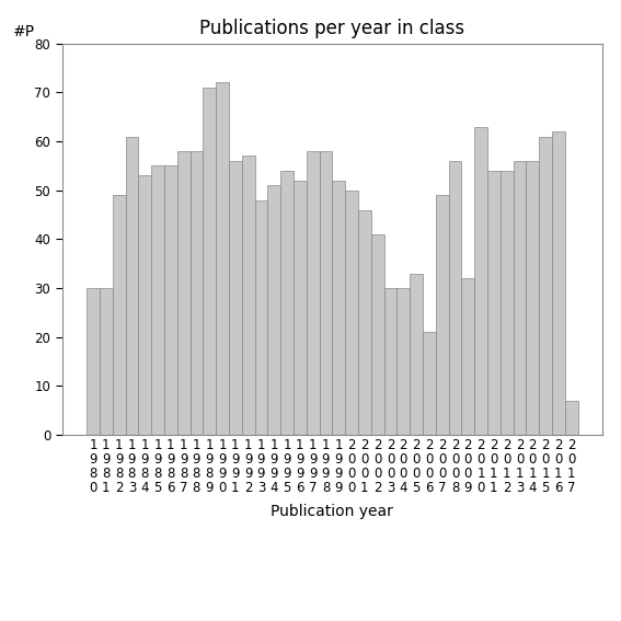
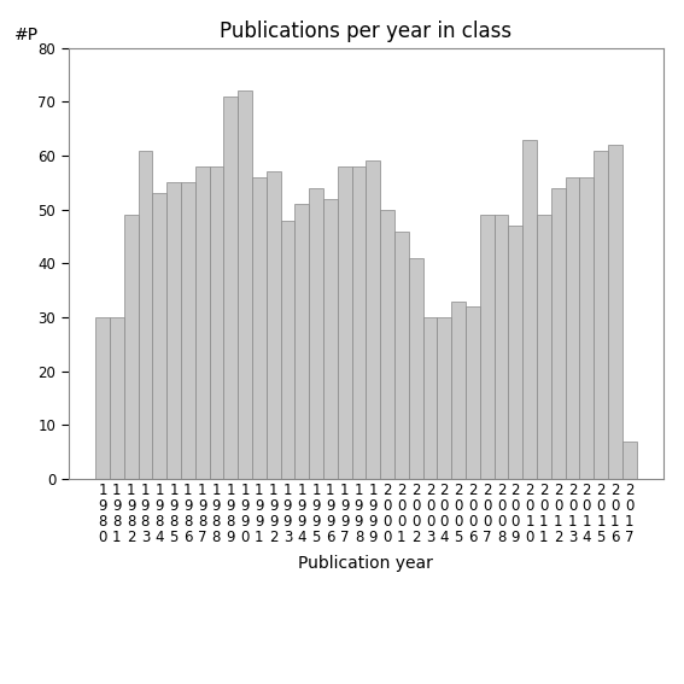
1 9 9 9: 52 -> 59
2 0 0 6: 21 -> 32
2 0 0 8: 56 -> 49
2 0 0 9: 32 -> 47
2 0 1 1: 54 -> 49
